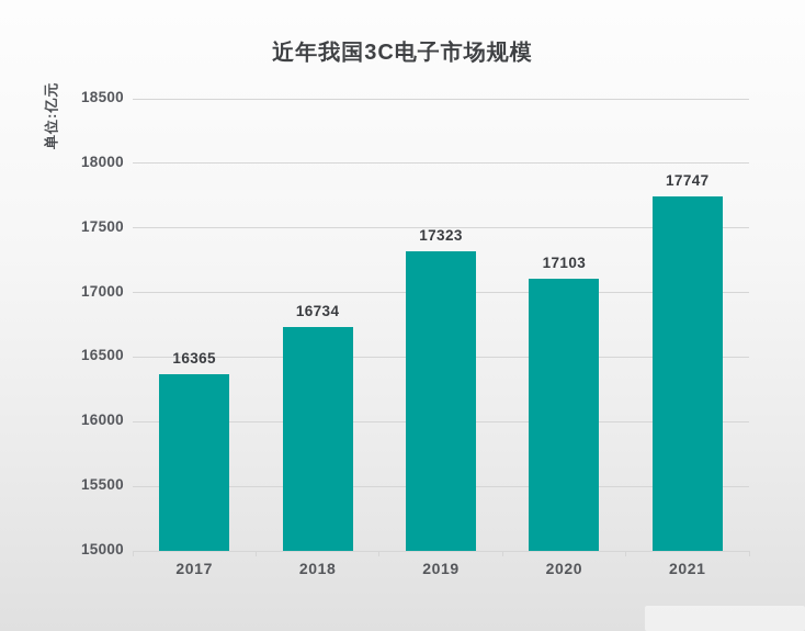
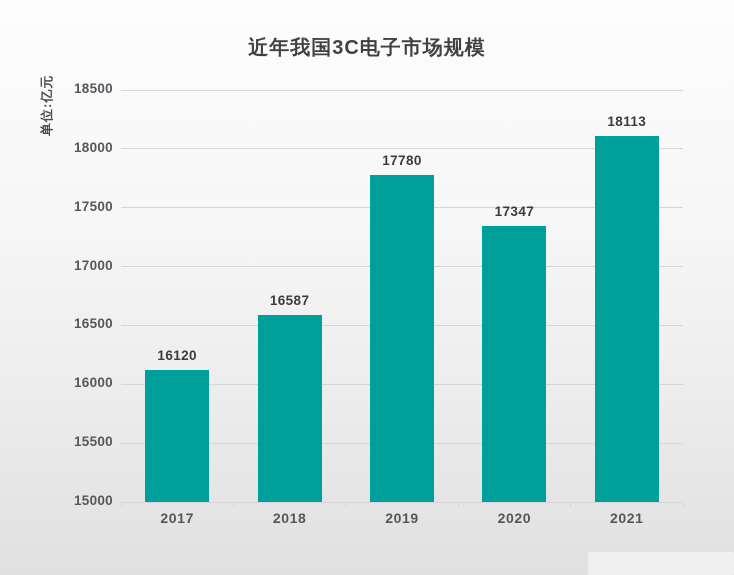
2017: 16365 -> 16120
2018: 16734 -> 16587
2019: 17323 -> 17780
2020: 17103 -> 17347
2021: 17747 -> 18113
